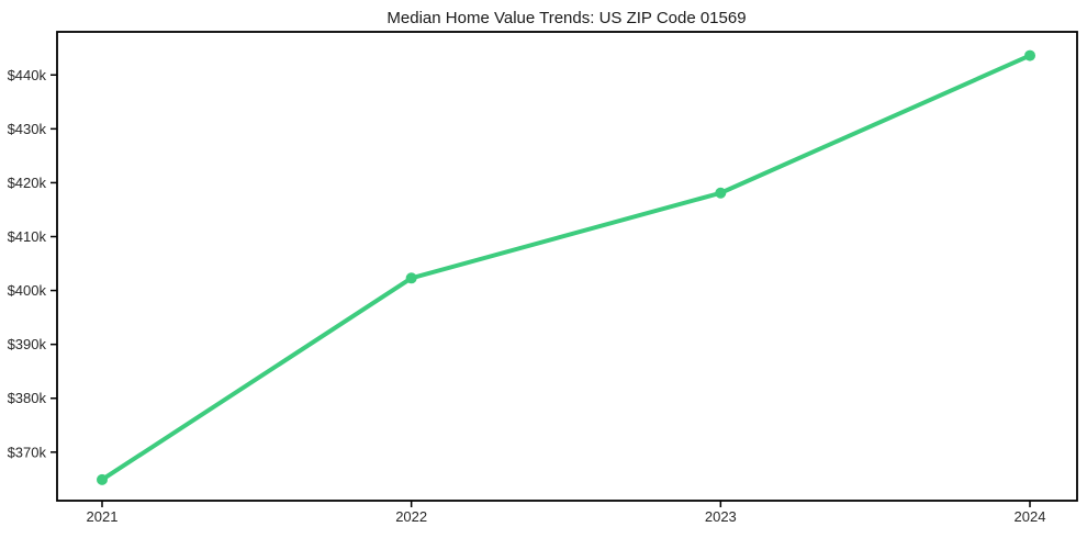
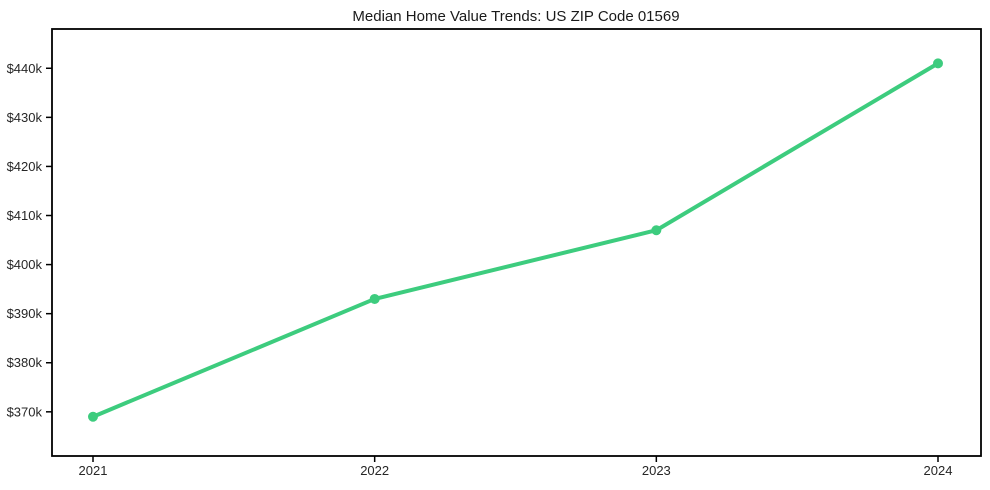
2021: $365k -> $369k
2022: $402k -> $393k
2023: $418k -> $407k
2024: $444k -> $441k
